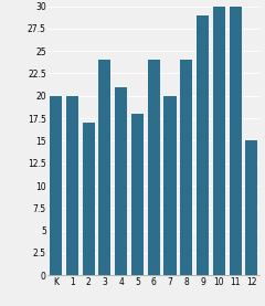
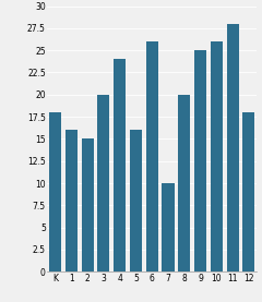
K: 20 -> 18
1: 20 -> 16
2: 17 -> 15
3: 24 -> 20
4: 21 -> 24
5: 18 -> 16
6: 24 -> 26
7: 20 -> 10
8: 24 -> 20
9: 29 -> 25
10: 30 -> 26
11: 30 -> 28
12: 15 -> 18
